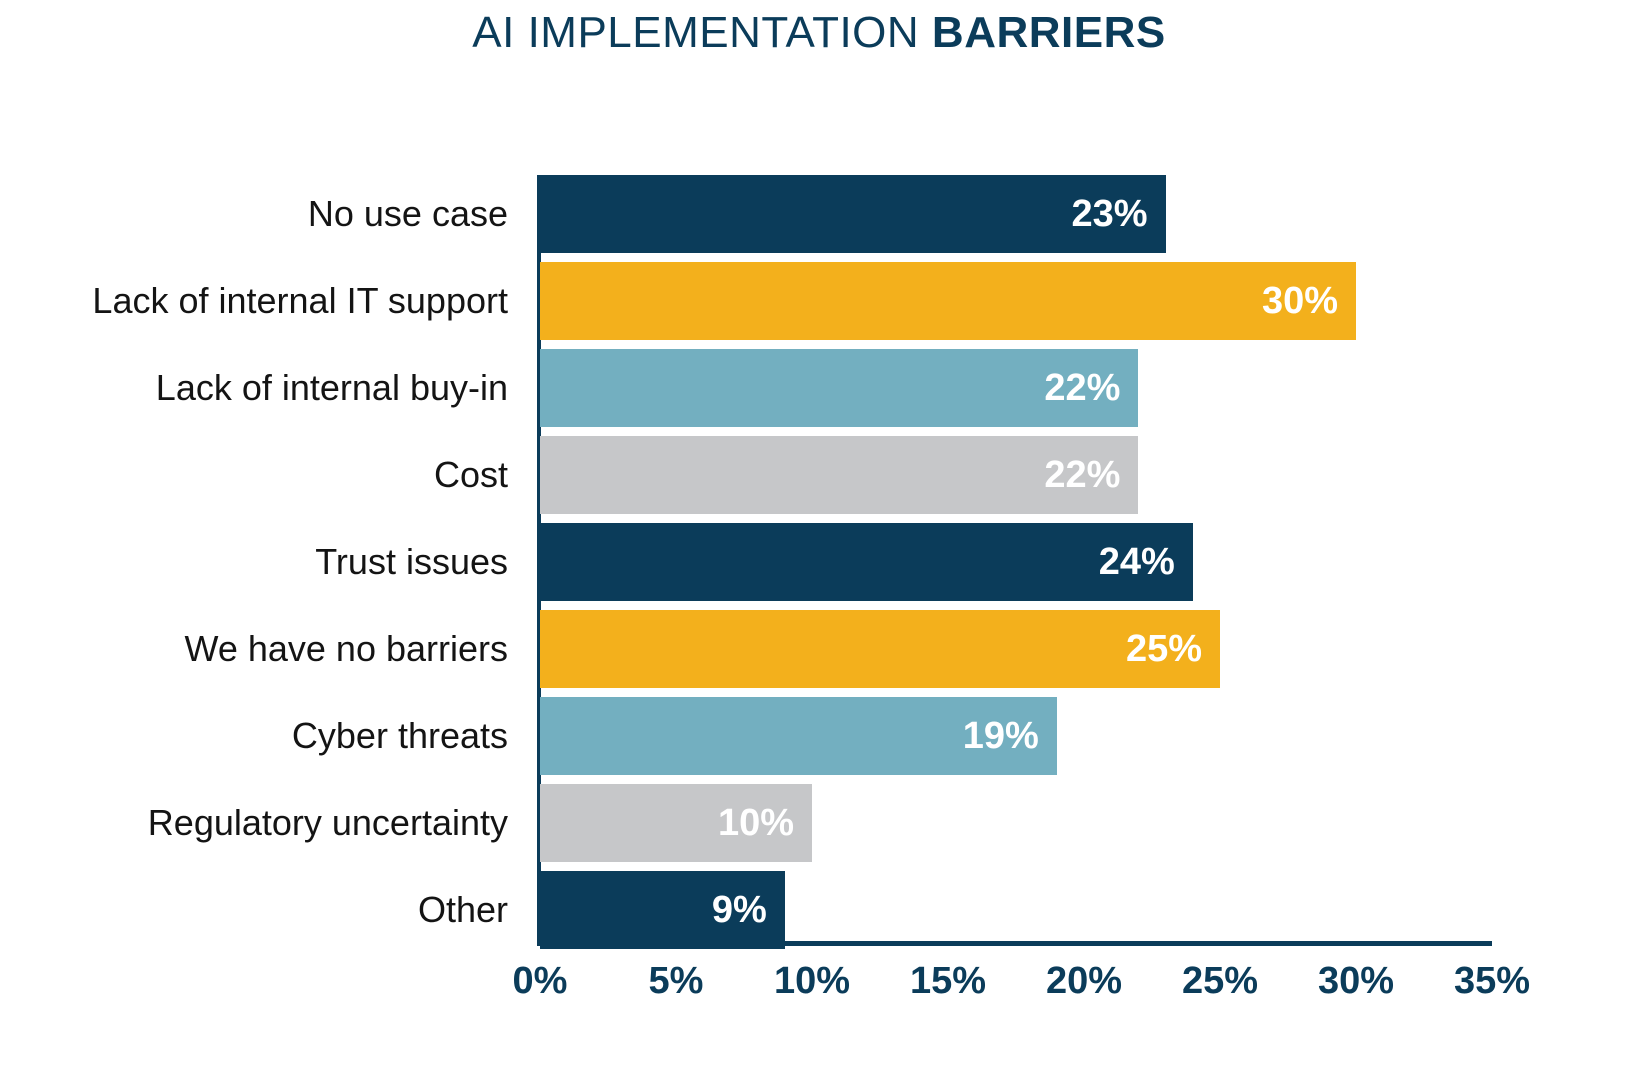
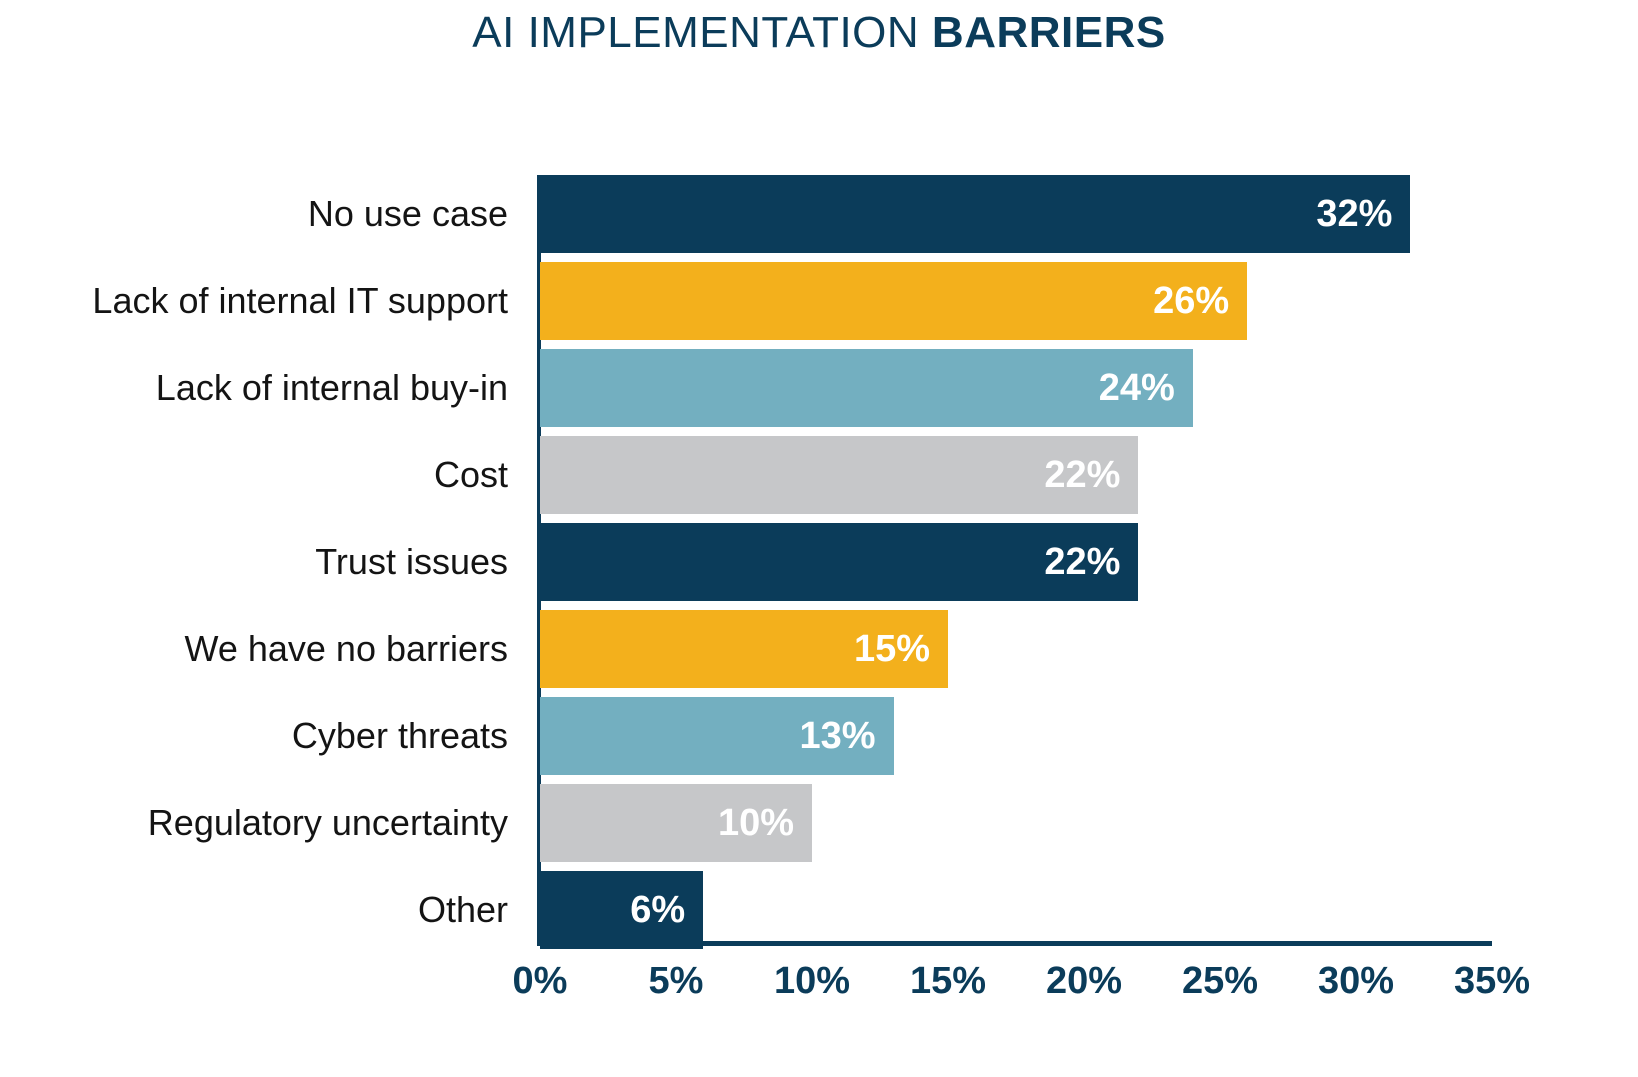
No use case: 23% -> 32%
Lack of internal IT support: 30% -> 26%
Lack of internal buy-in: 22% -> 24%
Trust issues: 24% -> 22%
We have no barriers: 25% -> 15%
Cyber threats: 19% -> 13%
Other: 9% -> 6%
